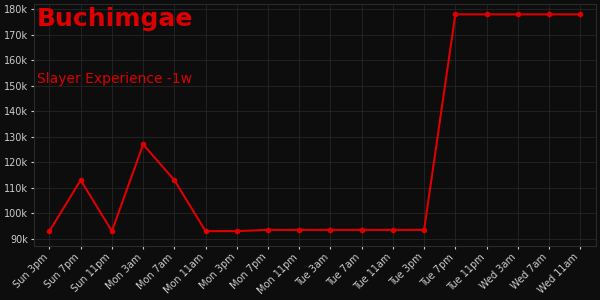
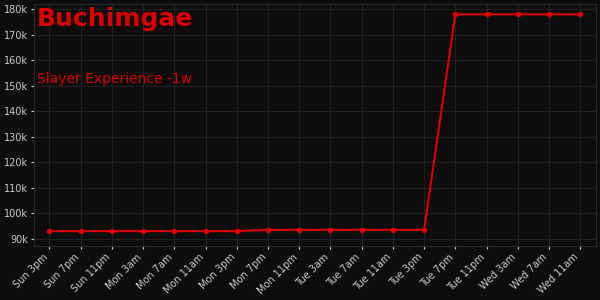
Sun 7pm: 113.0k -> 93.0k
Mon 3am: 127.0k -> 93.0k
Mon 7am: 113.0k -> 93.0k
